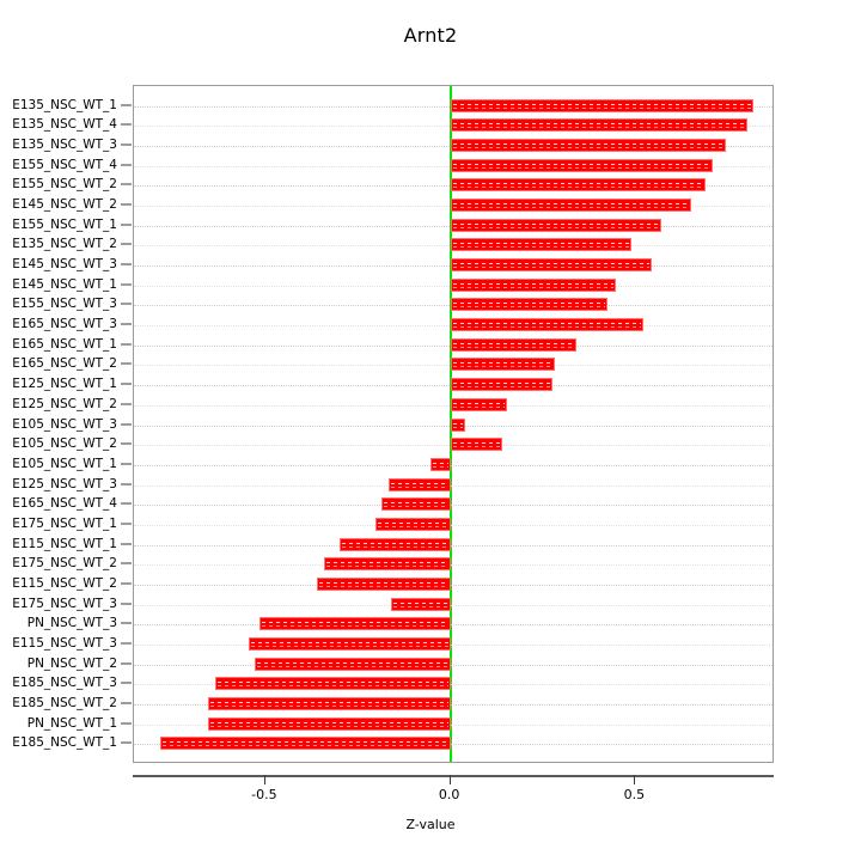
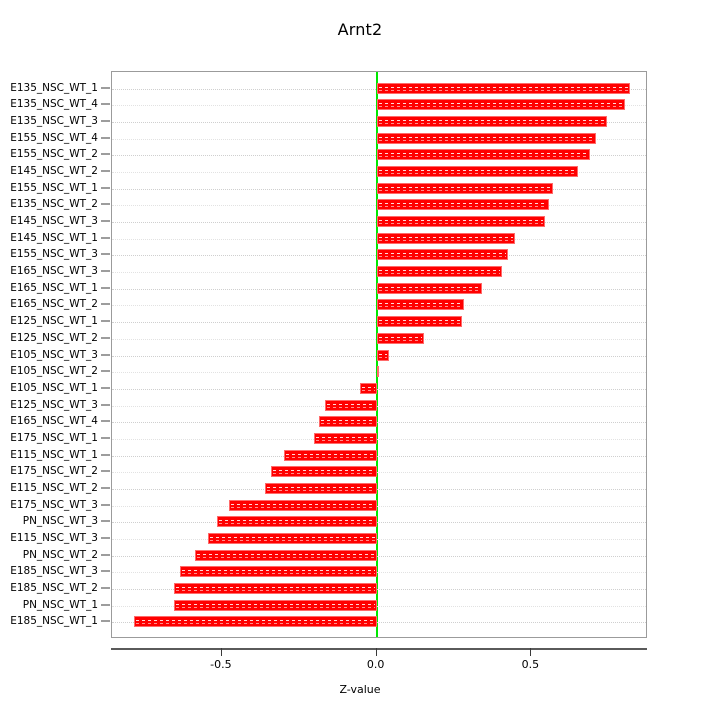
E135_NSC_WT_2: 0.49 -> 0.56
E165_NSC_WT_3: 0.52 -> 0.41
E105_NSC_WT_2: 0.14 -> 0.01
E175_NSC_WT_3: -0.16 -> -0.48
PN_NSC_WT_2: -0.53 -> -0.59
